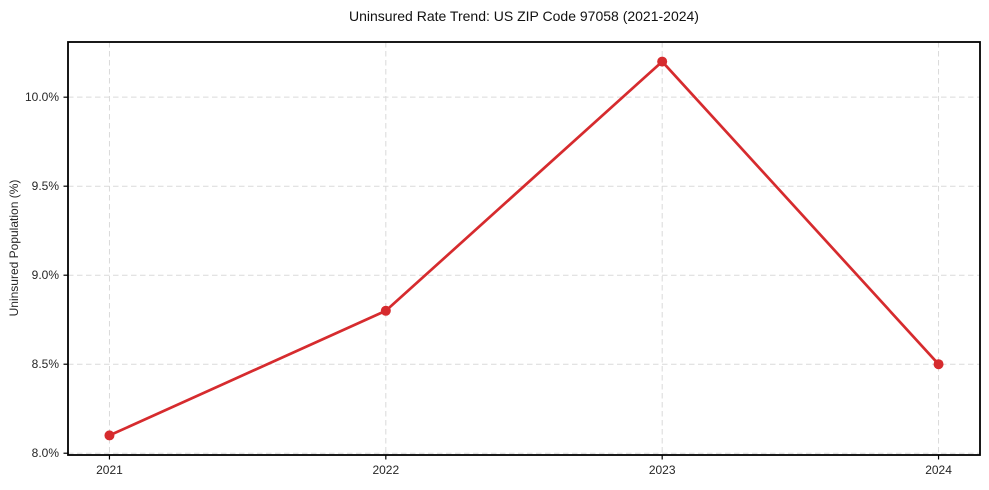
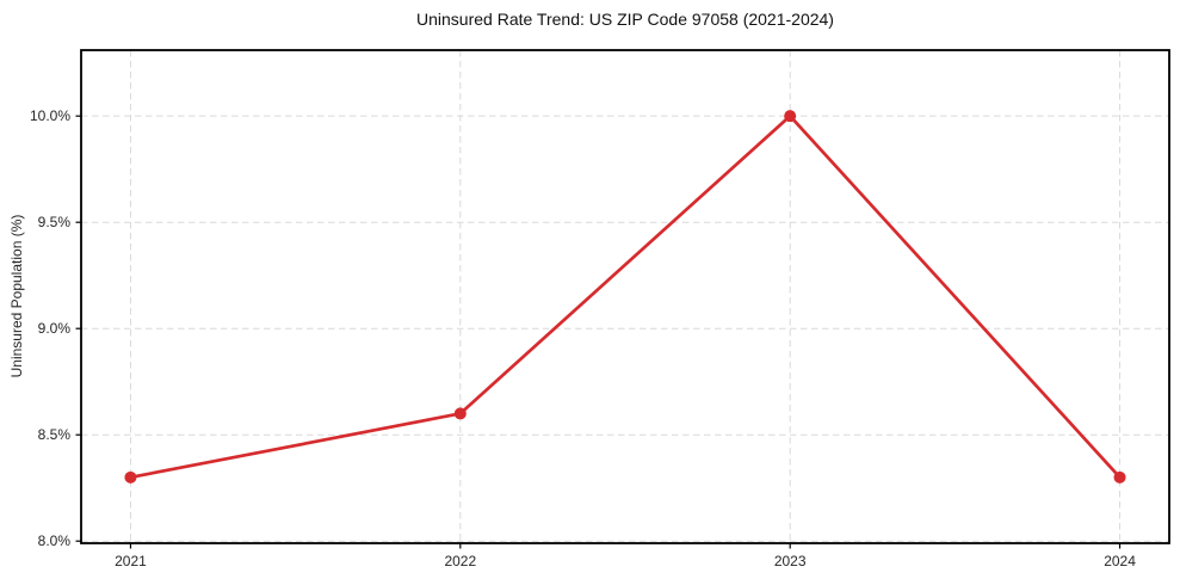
2021: 8.1% -> 8.3%
2022: 8.8% -> 8.6%
2023: 10.2% -> 10.0%
2024: 8.5% -> 8.3%
